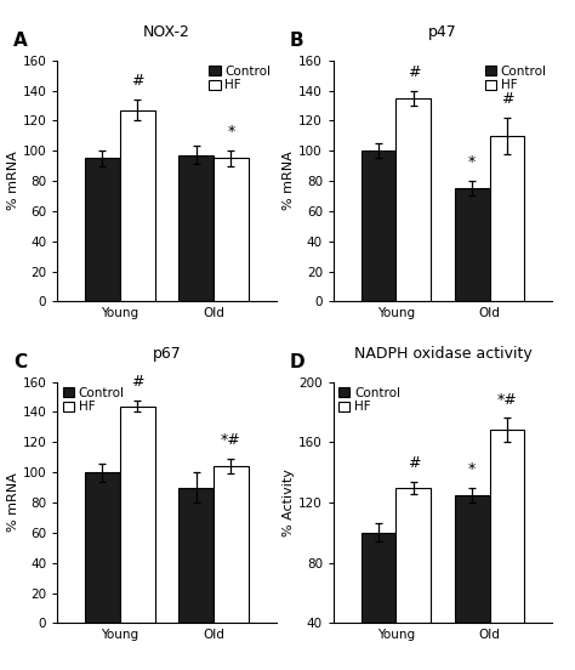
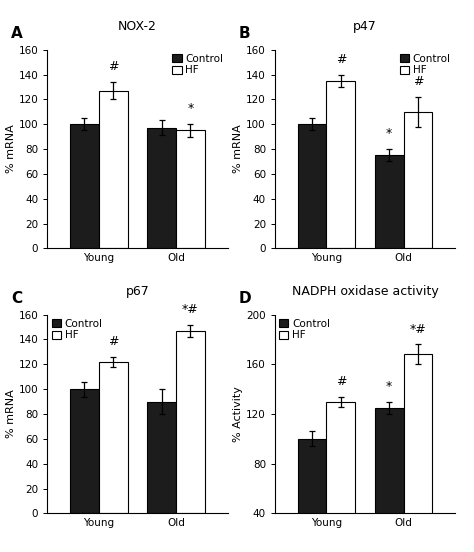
NOX-2/Control/Young: 95 -> 100
p67/HF/Young: 144 -> 122
p67/HF/Old: 104 -> 147
